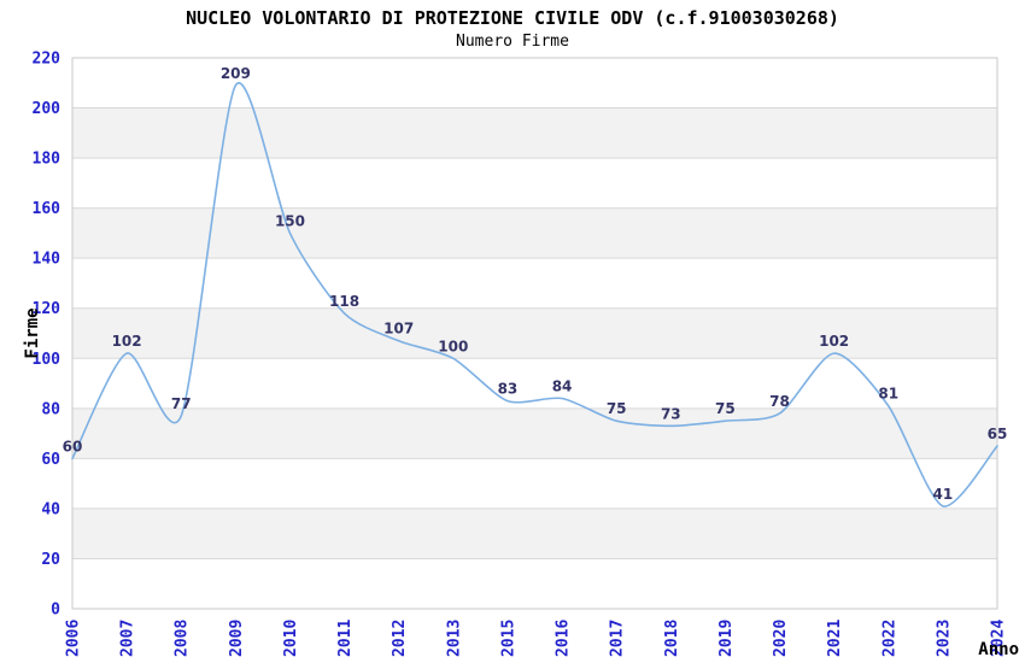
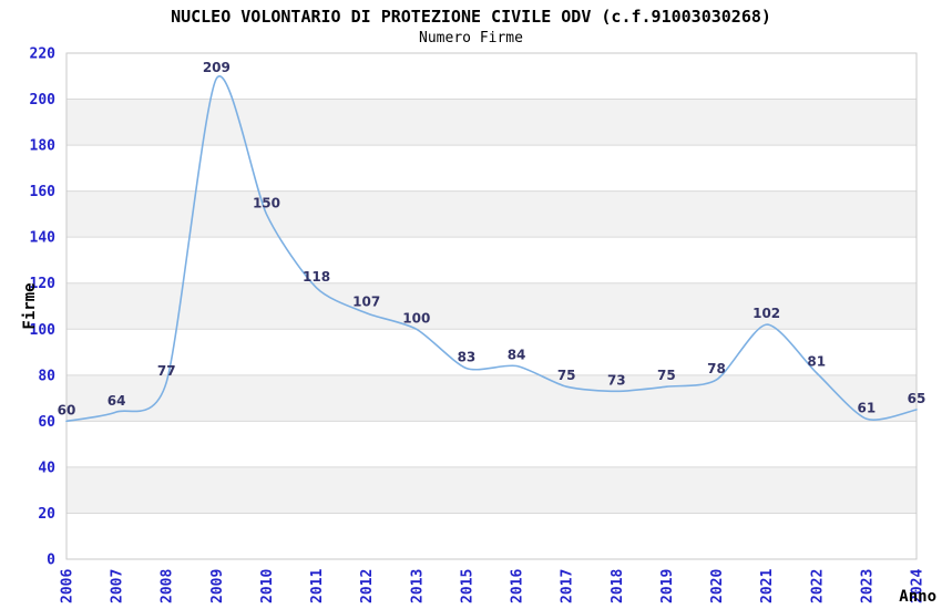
2007: 102 -> 64
2023: 41 -> 61
